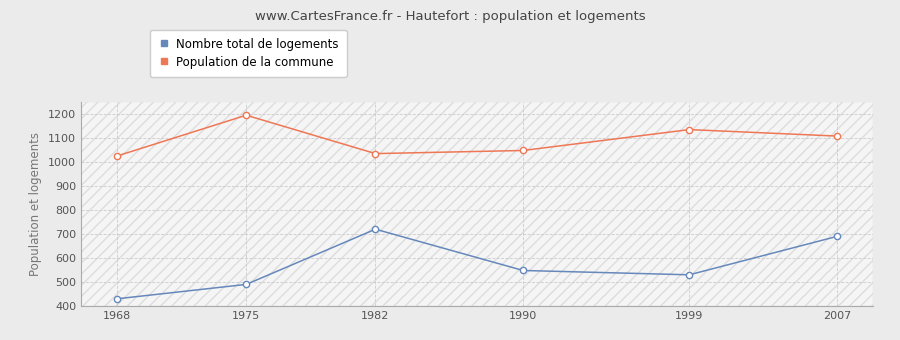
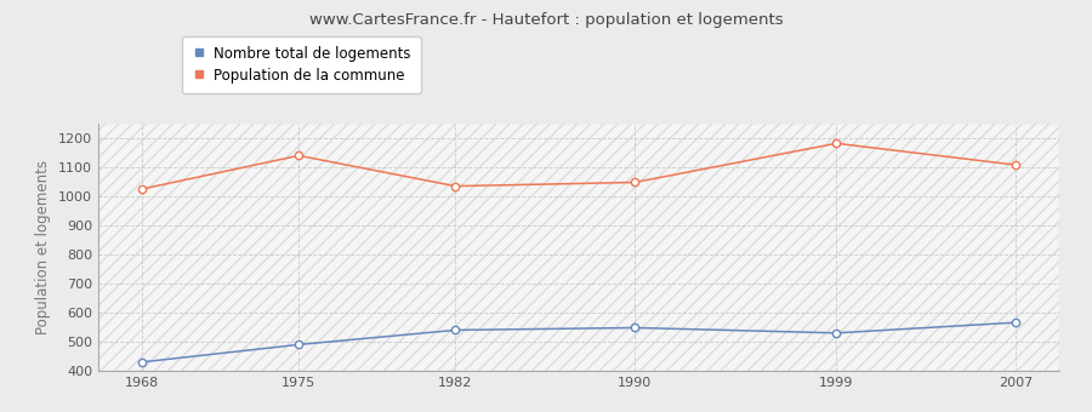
Population de la commune/1975: 1195 -> 1140
Nombre total de logements/1982: 720 -> 540
Population de la commune/1999: 1135 -> 1182
Nombre total de logements/2007: 690 -> 566
